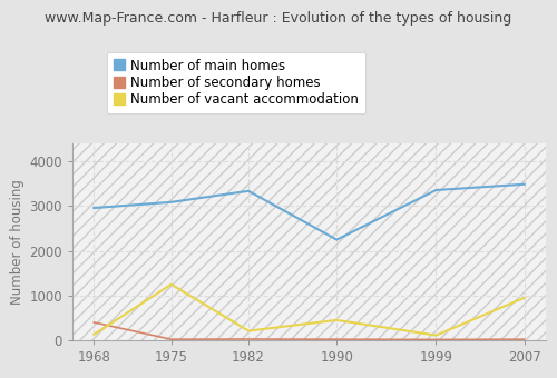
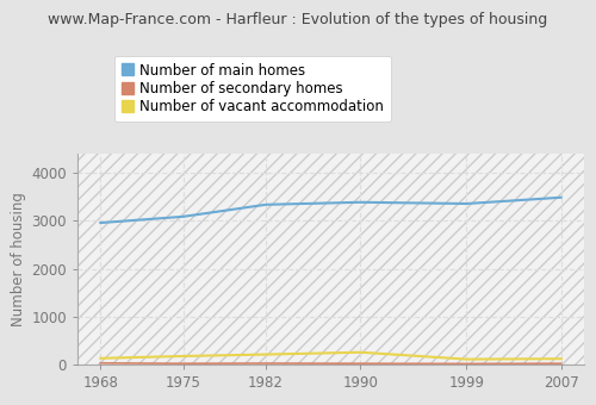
Number of secondary homes/1968: 400 -> 30
Number of vacant accommodation/1975: 1250 -> 180
Number of main homes/1990: 2250 -> 3390
Number of vacant accommodation/1990: 450 -> 260
Number of vacant accommodation/2007: 950 -> 120
